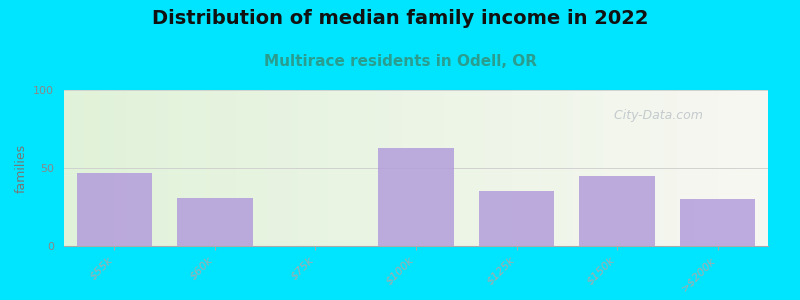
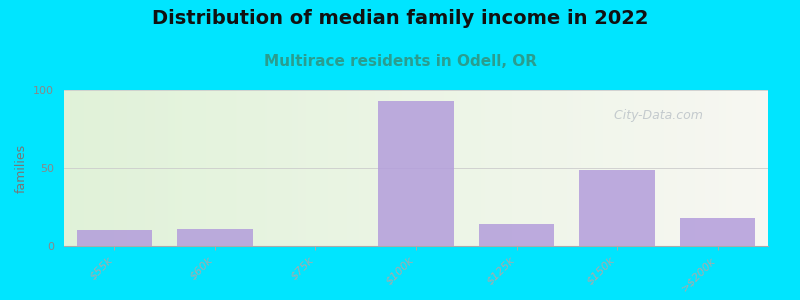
$55k: 47 -> 10
$60k: 31 -> 11
$100k: 63 -> 93
$125k: 35 -> 14
$150k: 45 -> 49
>$200k: 30 -> 18
